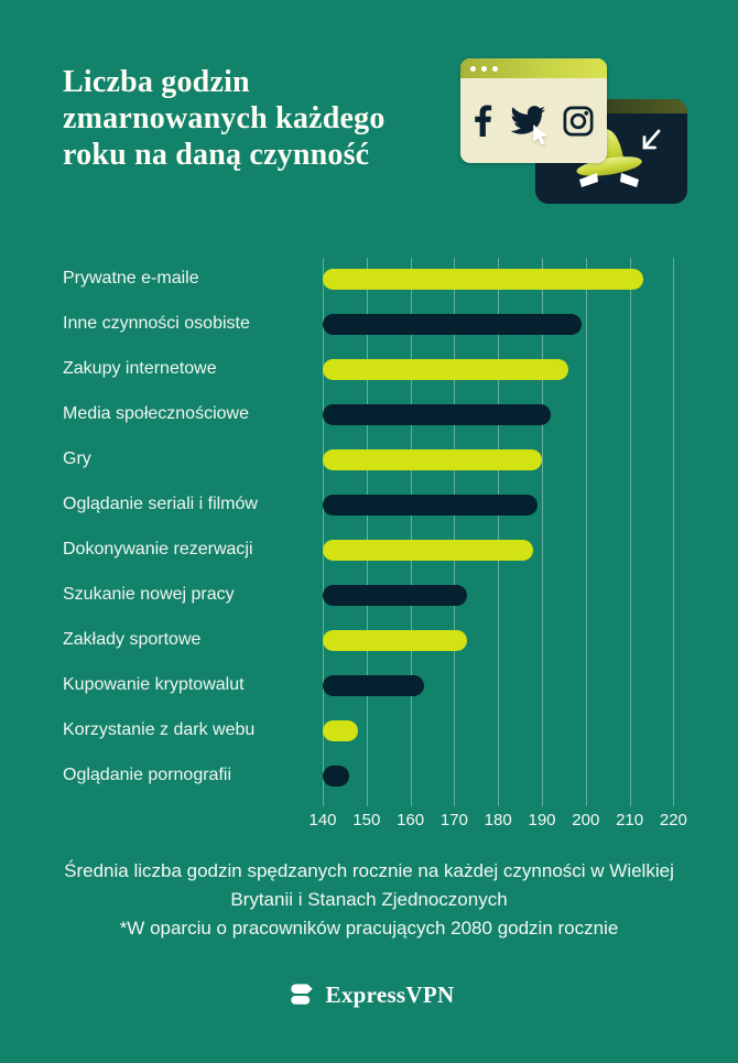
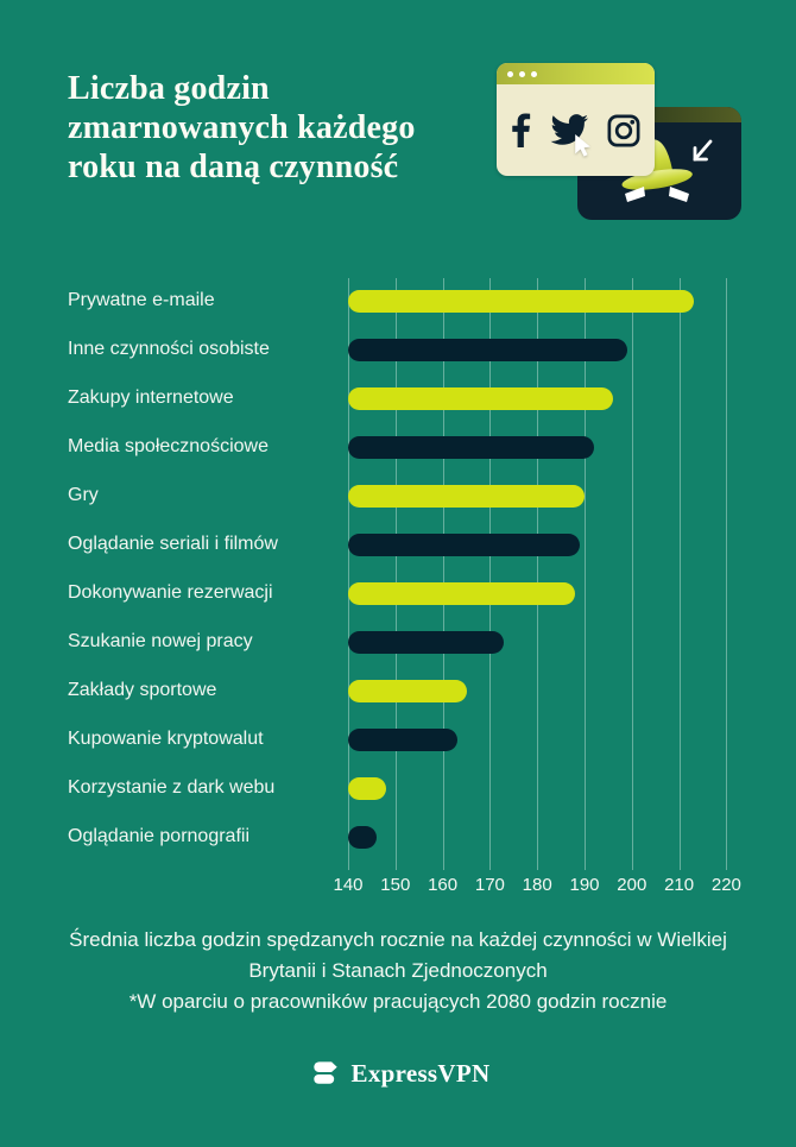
Zakłady sportowe: 173 -> 165
